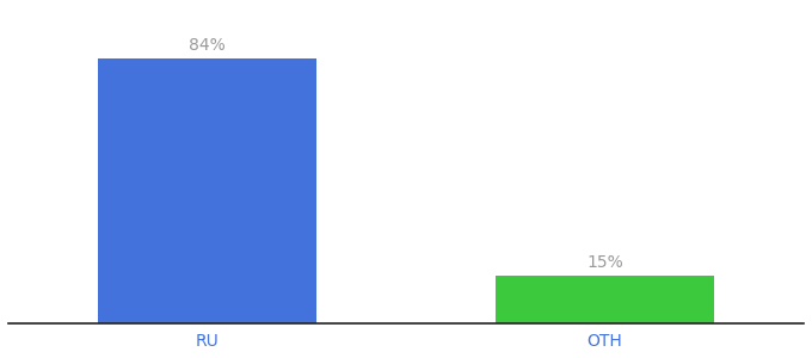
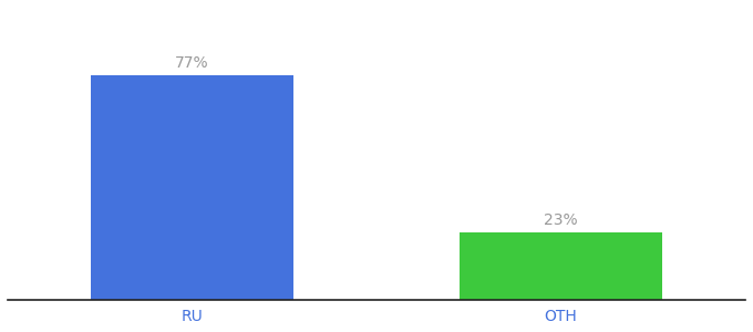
RU: 84% -> 77%
OTH: 15% -> 23%
